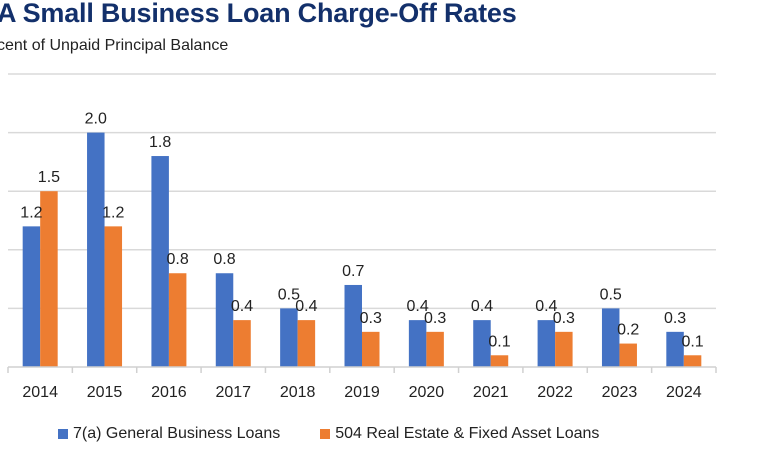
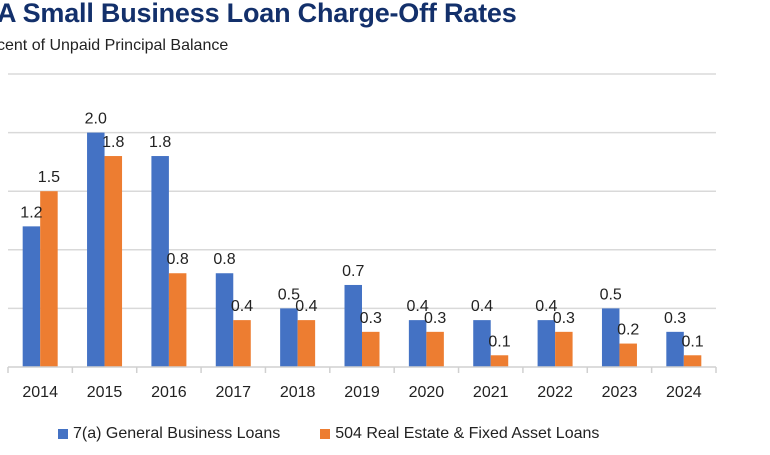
504 Real Estate & Fixed Asset Loans/2015: 1.2 -> 1.8
